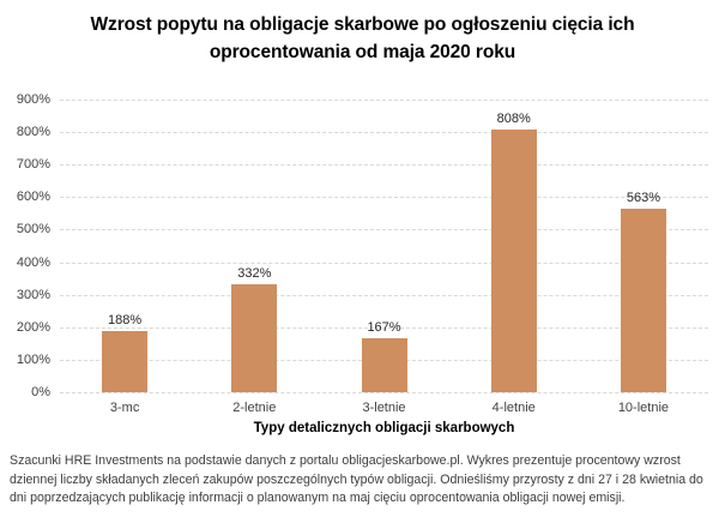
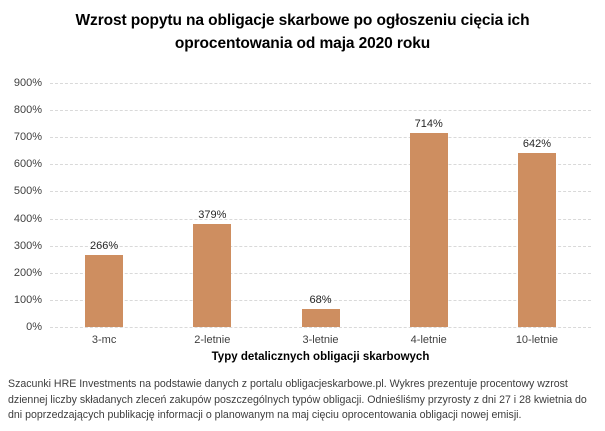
3-mc: 188% -> 266%
2-letnie: 332% -> 379%
3-letnie: 167% -> 68%
4-letnie: 808% -> 714%
10-letnie: 563% -> 642%
